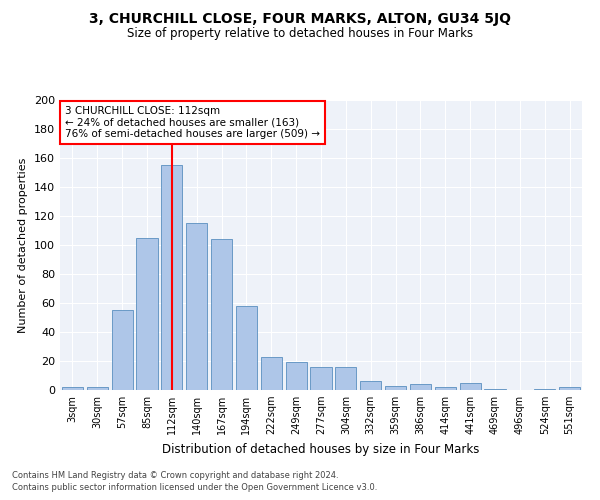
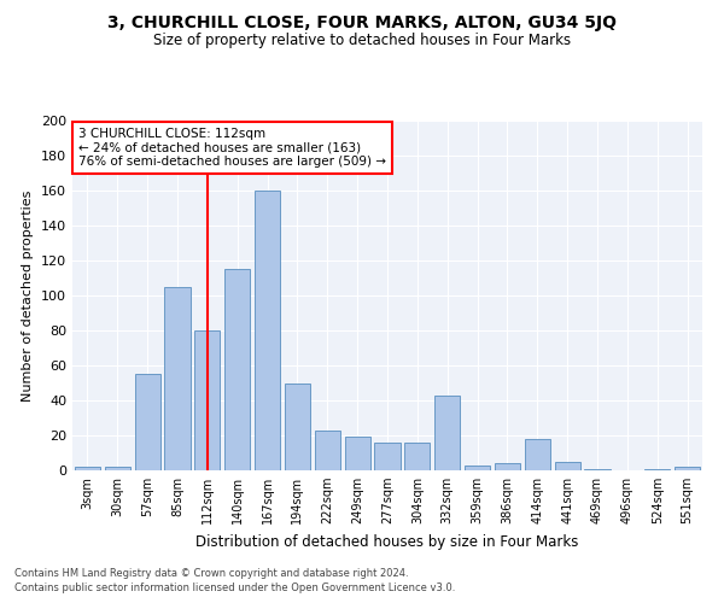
112sqm: 155 -> 80
167sqm: 104 -> 160
194sqm: 58 -> 50
332sqm: 6 -> 43
414sqm: 2 -> 18
